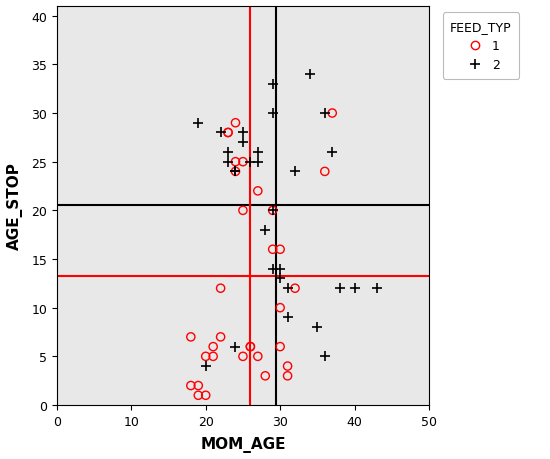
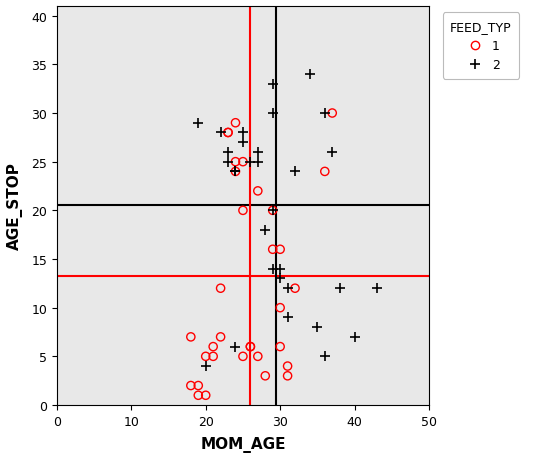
2/40: 12 -> 7
